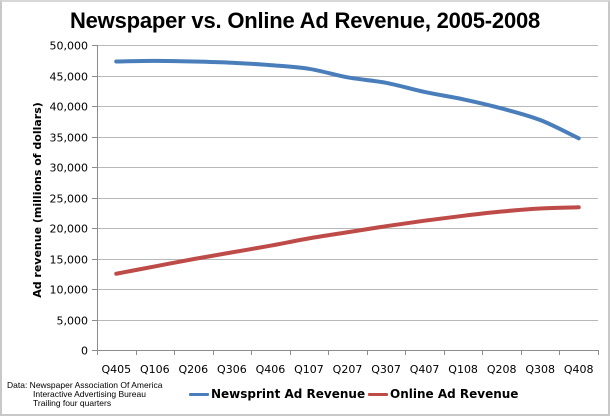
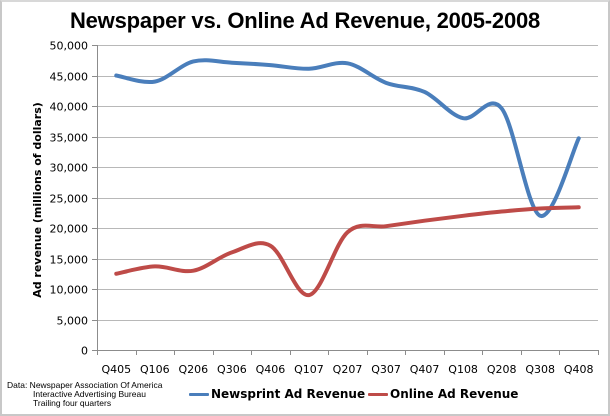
Newsprint Ad Revenue/Q405: 47000 -> 45000
Newsprint Ad Revenue/Q106: 47000 -> 44000
Online Ad Revenue/Q206: 15000 -> 13000
Online Ad Revenue/Q107: 18000 -> 9000
Newsprint Ad Revenue/Q207: 45000 -> 47000
Newsprint Ad Revenue/Q108: 41000 -> 38000
Newsprint Ad Revenue/Q308: 38000 -> 22000
